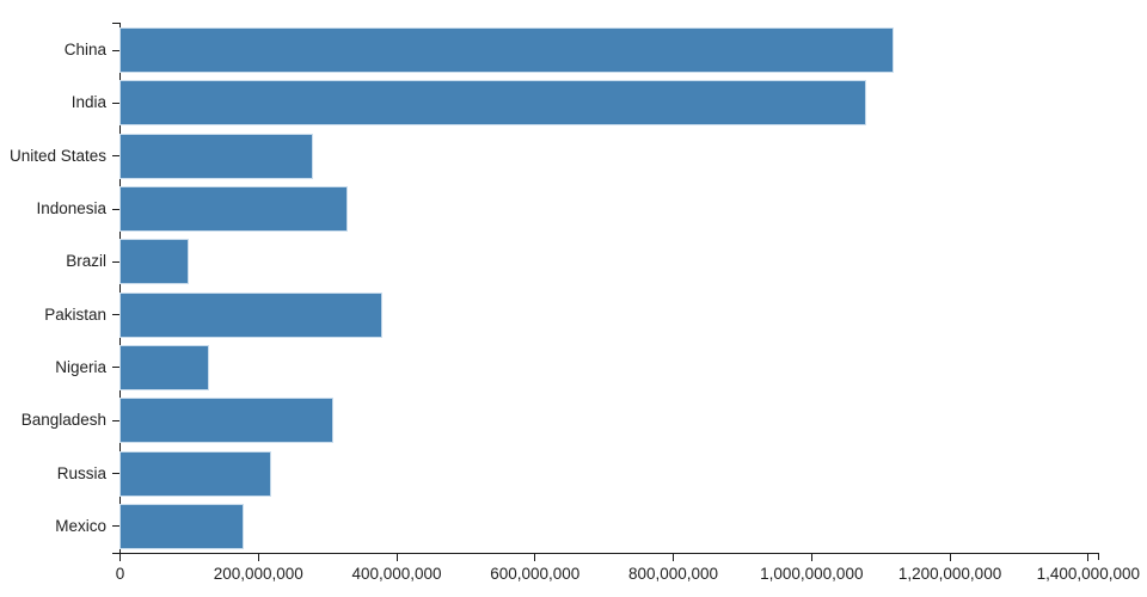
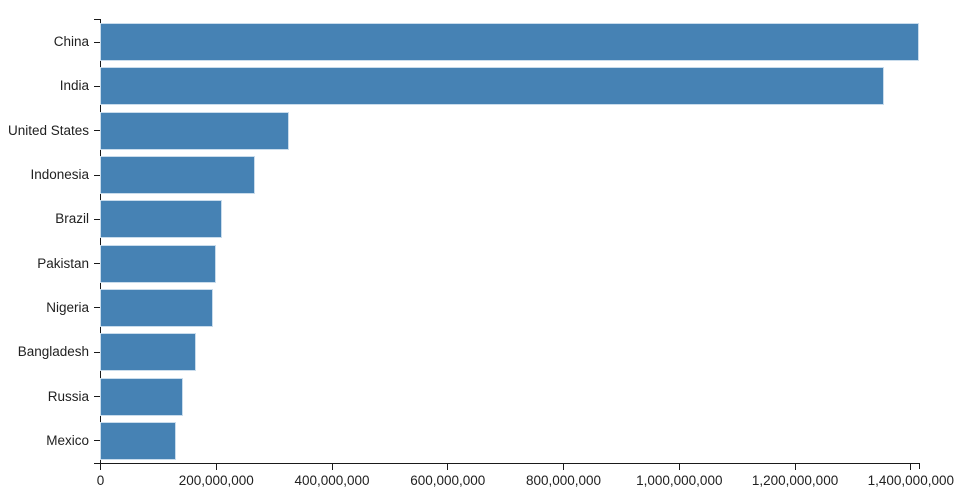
China: 1120000000 -> 1420000000
India: 1080000000 -> 1350000000
United States: 280000000 -> 330000000
Indonesia: 330000000 -> 270000000
Brazil: 100000000 -> 210000000
Pakistan: 380000000 -> 200000000
Nigeria: 130000000 -> 200000000
Bangladesh: 310000000 -> 170000000
Russia: 220000000 -> 140000000
Mexico: 180000000 -> 130000000
